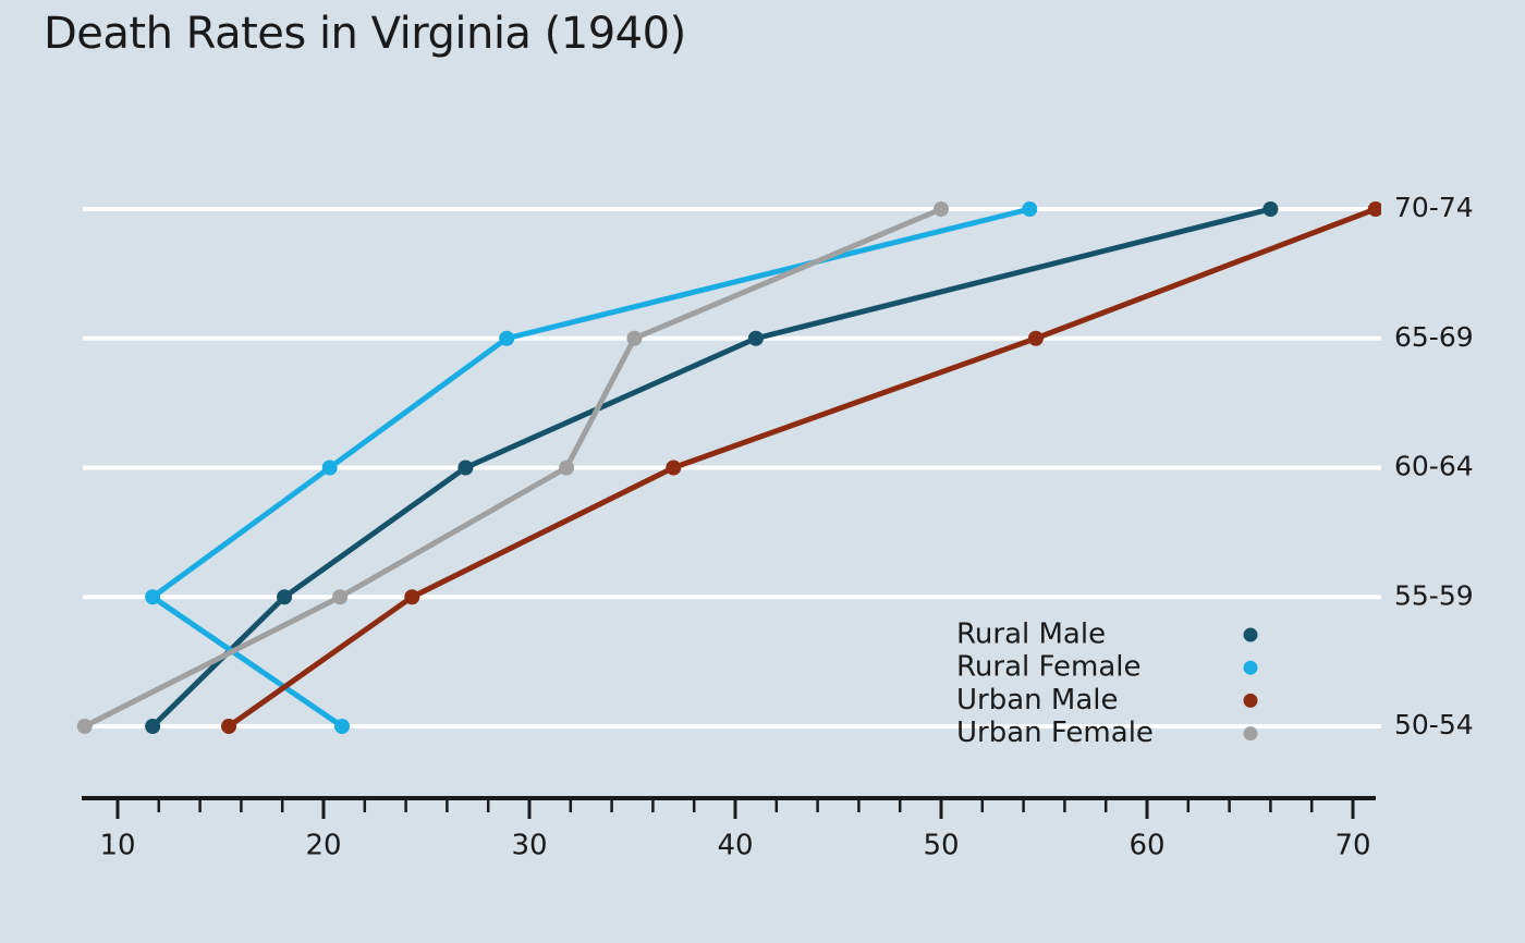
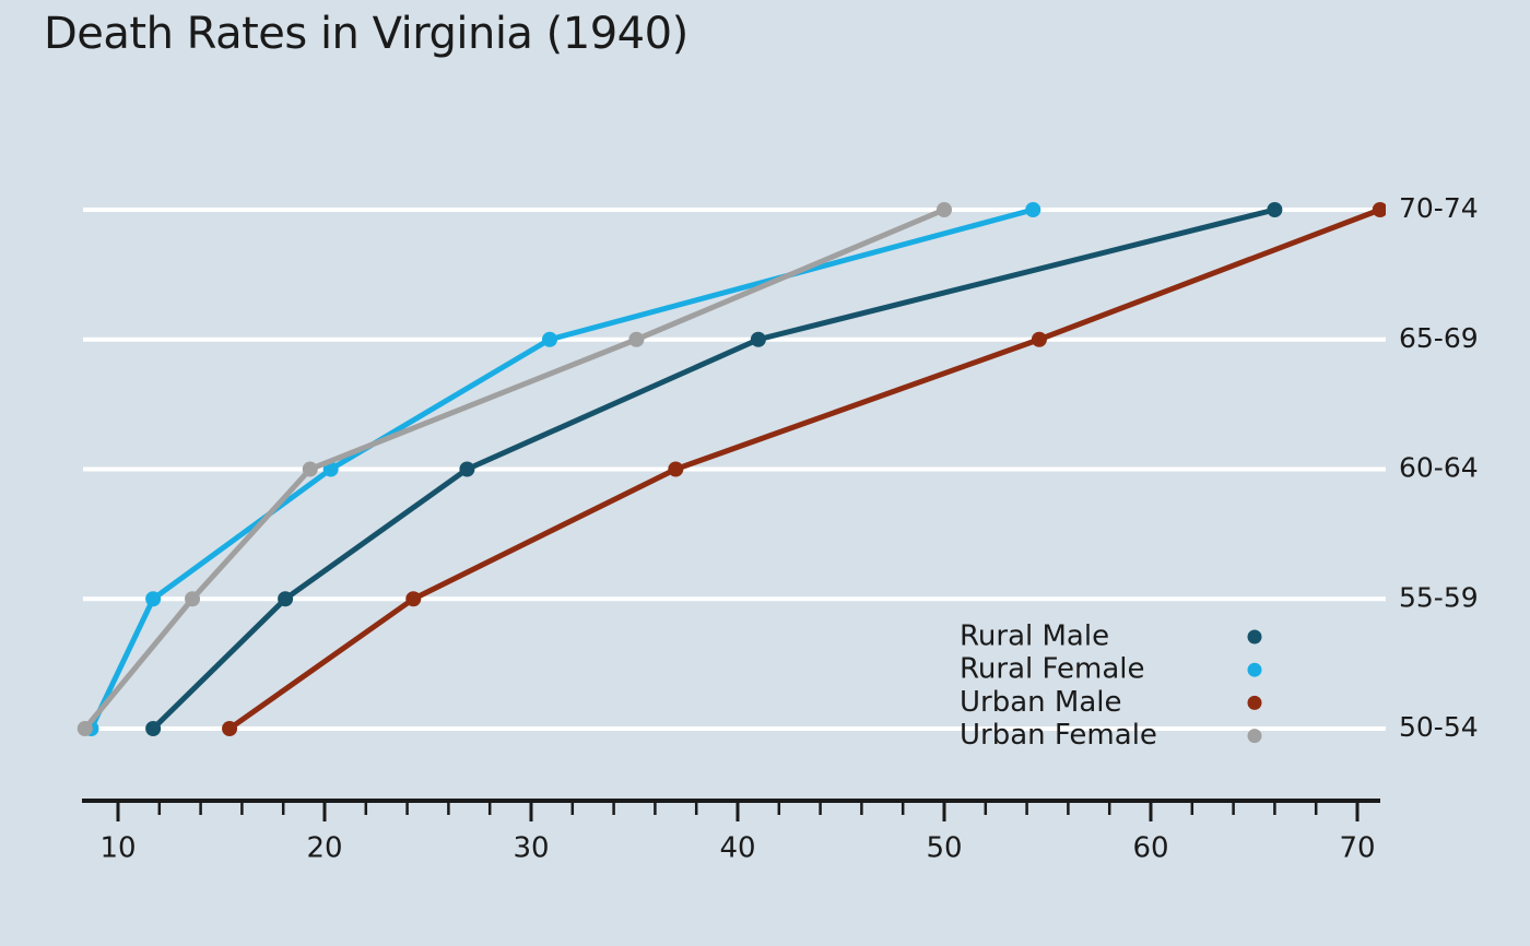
Rural Female/50-54: 20.9 -> 8.7
Urban Female/55-59: 20.8 -> 13.6
Urban Female/60-64: 31.8 -> 19.3
Rural Female/65-69: 28.9 -> 30.9
